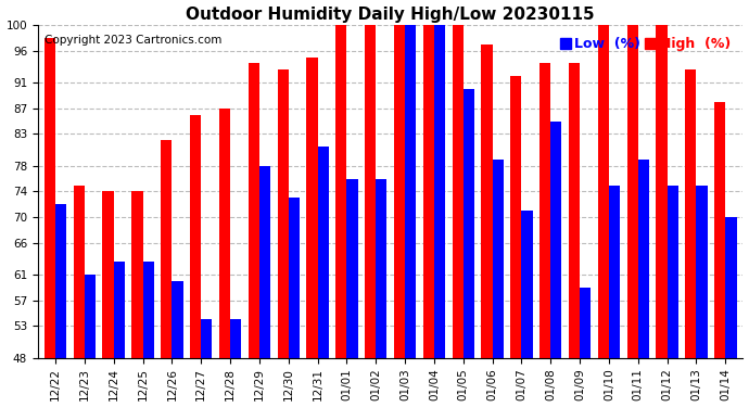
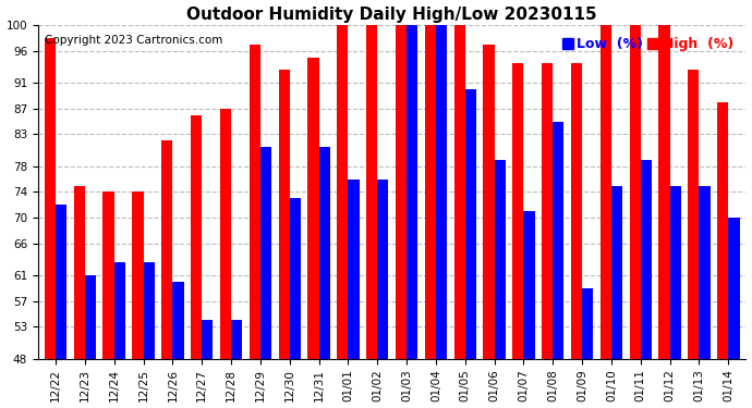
High (%)/12/29: 94 -> 97
Low (%)/12/29: 78 -> 81
High (%)/01/07: 92 -> 94
